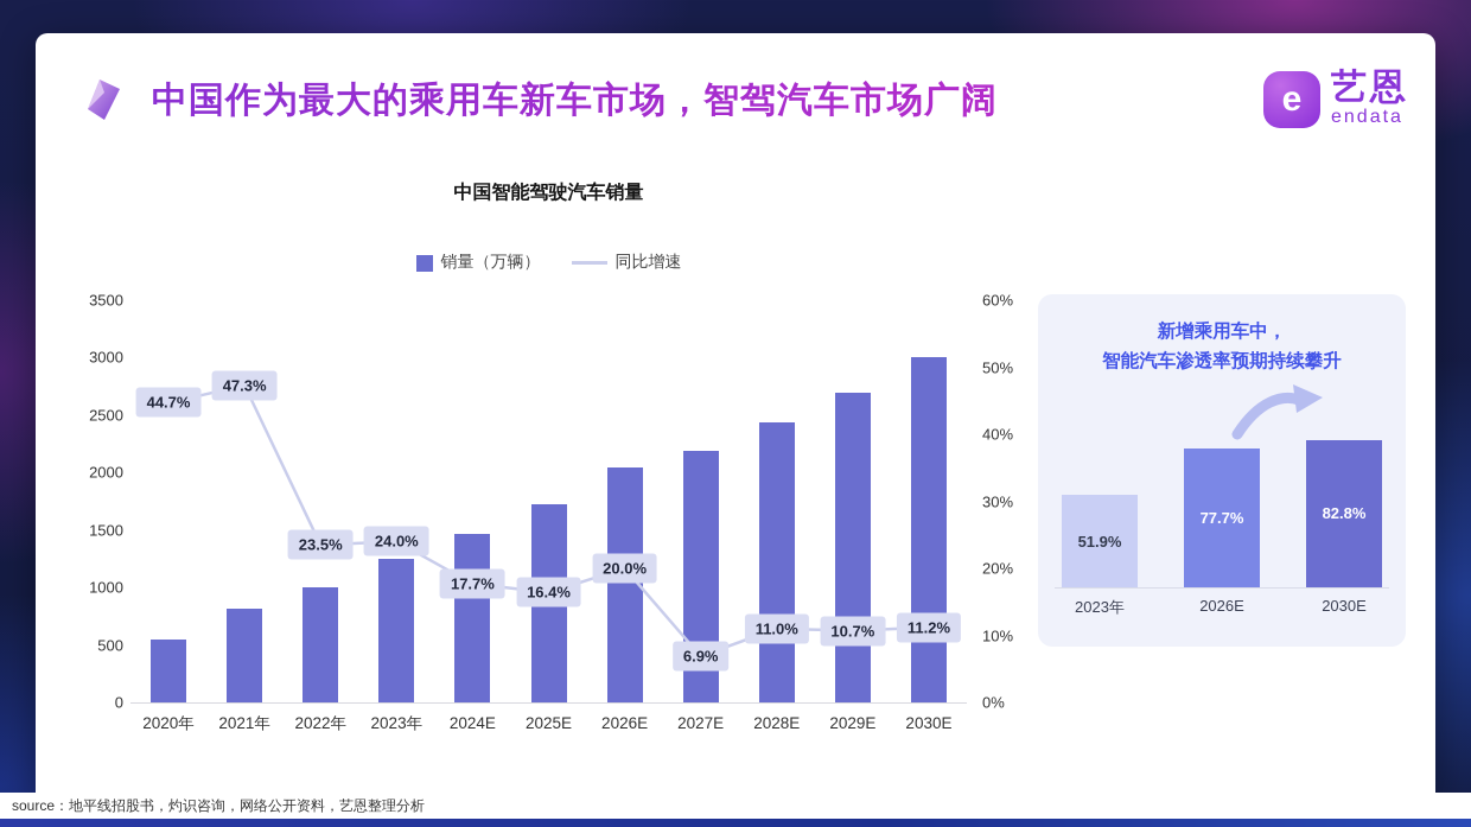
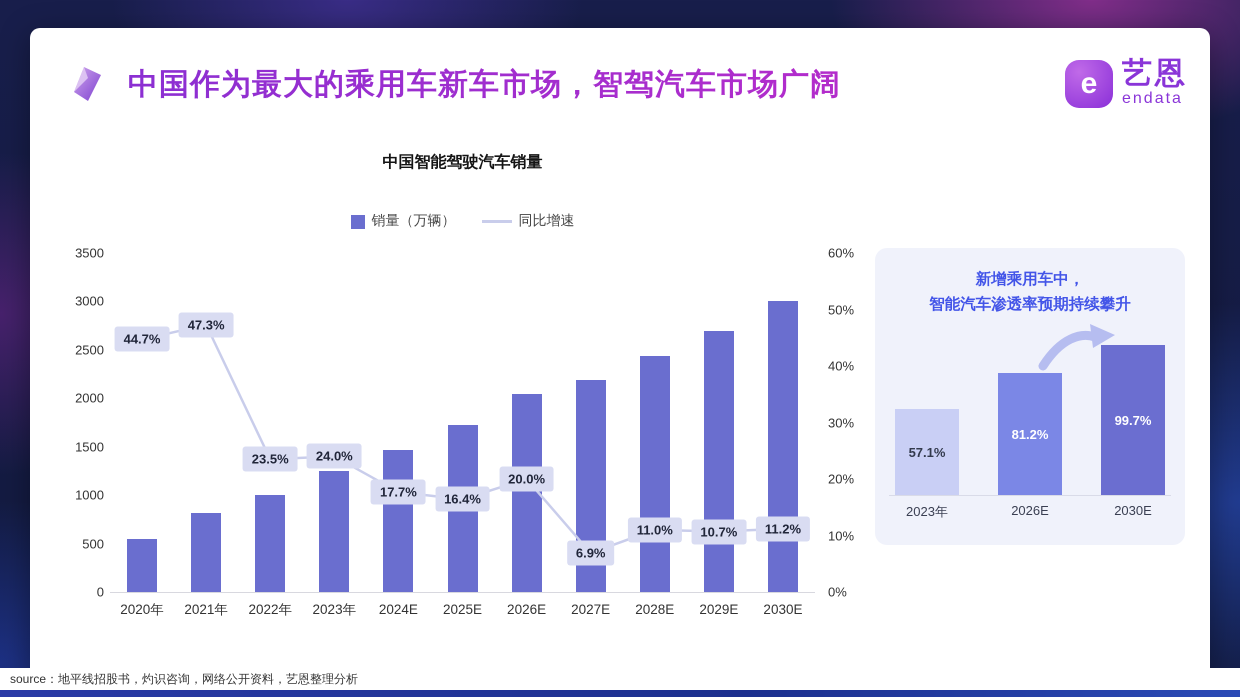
新增乘用车中，智能汽车渗透率预期持续攀升/2023年: 51.9% -> 57.1%
新增乘用车中，智能汽车渗透率预期持续攀升/2026E: 77.7% -> 81.2%
新增乘用车中，智能汽车渗透率预期持续攀升/2030E: 82.8% -> 99.7%
